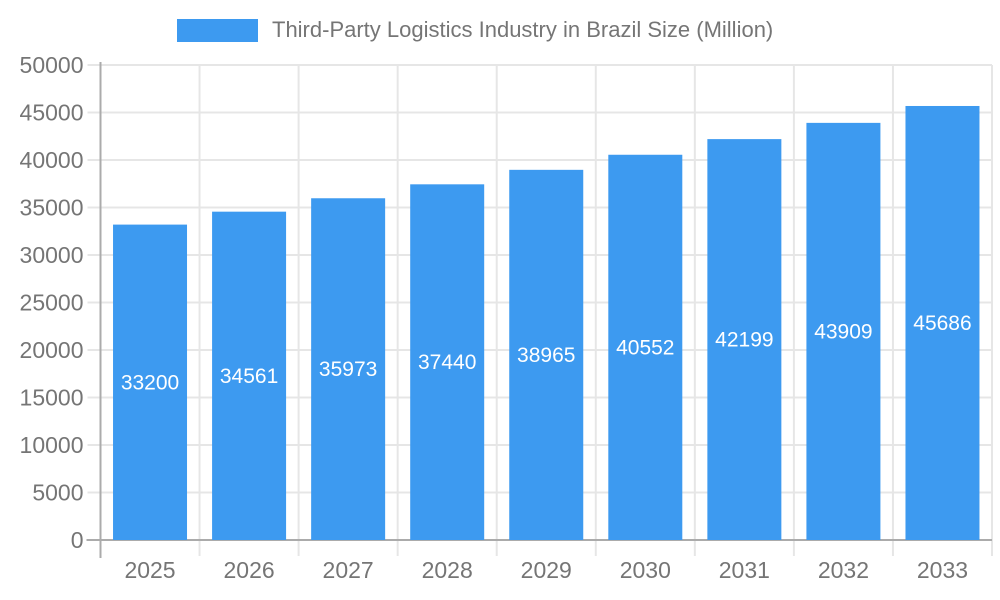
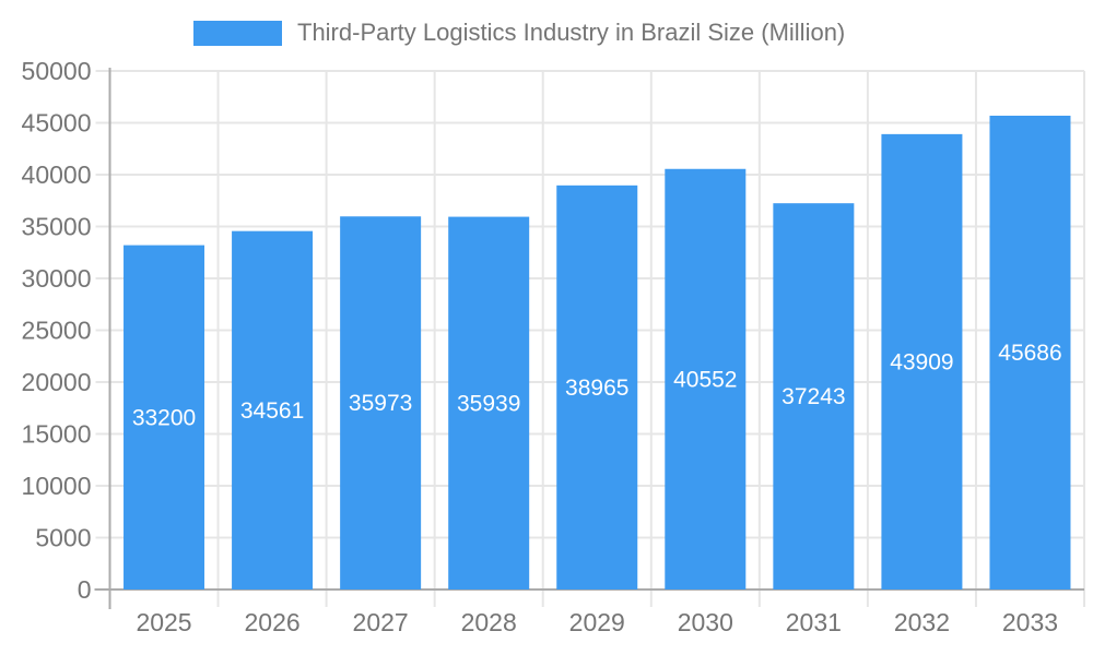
2028: 37440 -> 35939
2031: 42199 -> 37243
